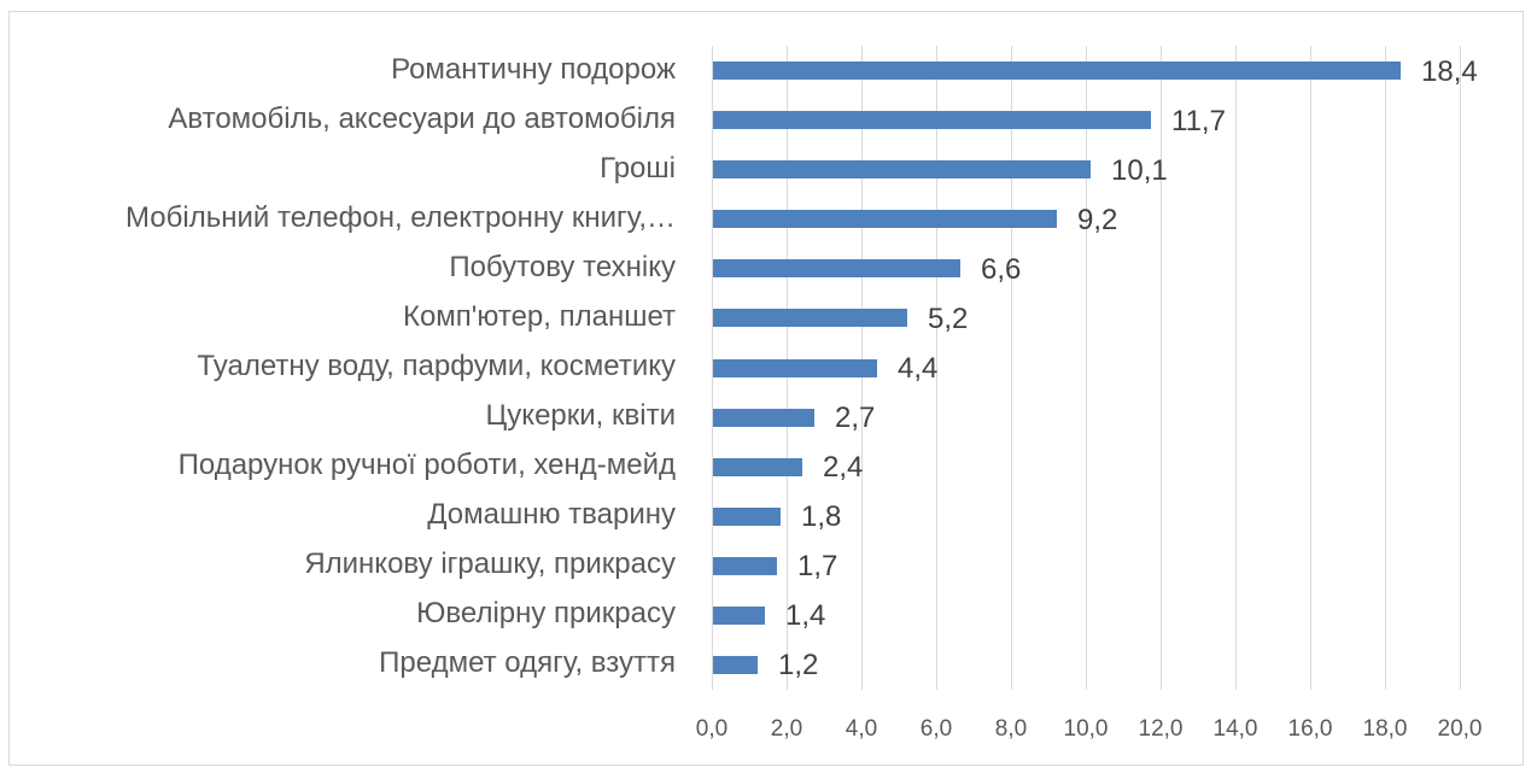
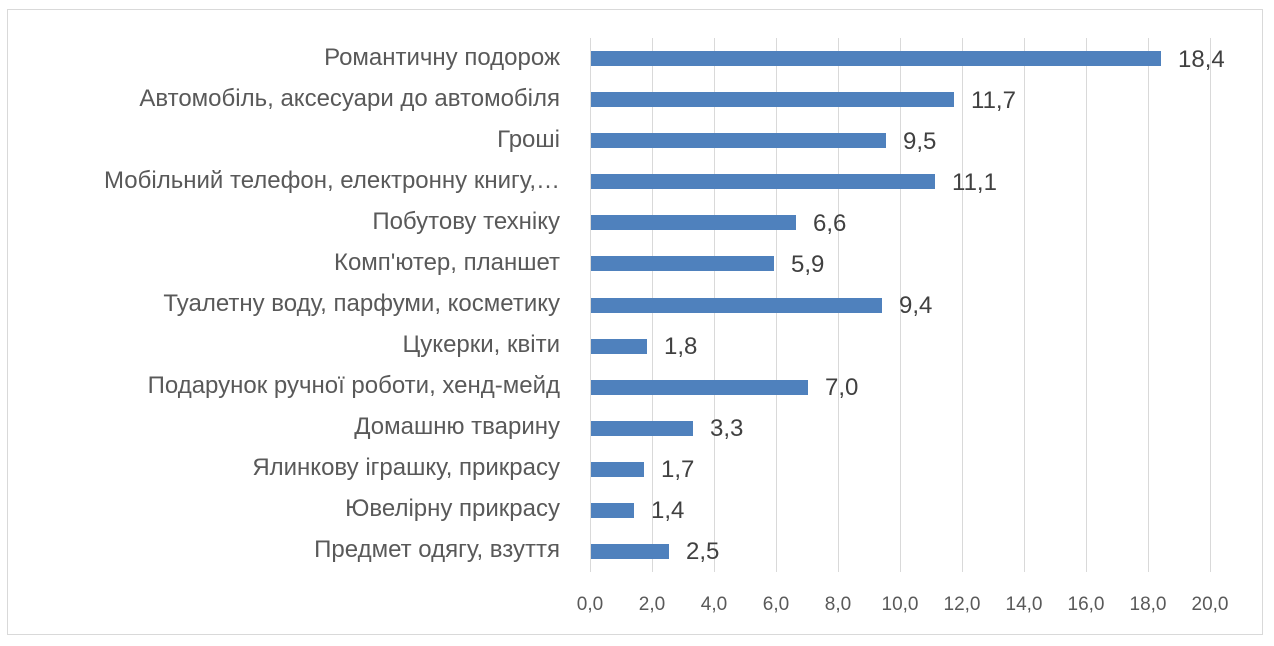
Гроші: 10,1 -> 9,5
Мобільний телефон, електронну книгу,…: 9,2 -> 11,1
Комп'ютер, планшет: 5,2 -> 5,9
Туалетну воду, парфуми, косметику: 4,4 -> 9,4
Цукерки, квіти: 2,7 -> 1,8
Подарунок ручної роботи, хенд-мейд: 2,4 -> 7,0
Домашню тварину: 1,8 -> 3,3
Предмет одягу, взуття: 1,2 -> 2,5
